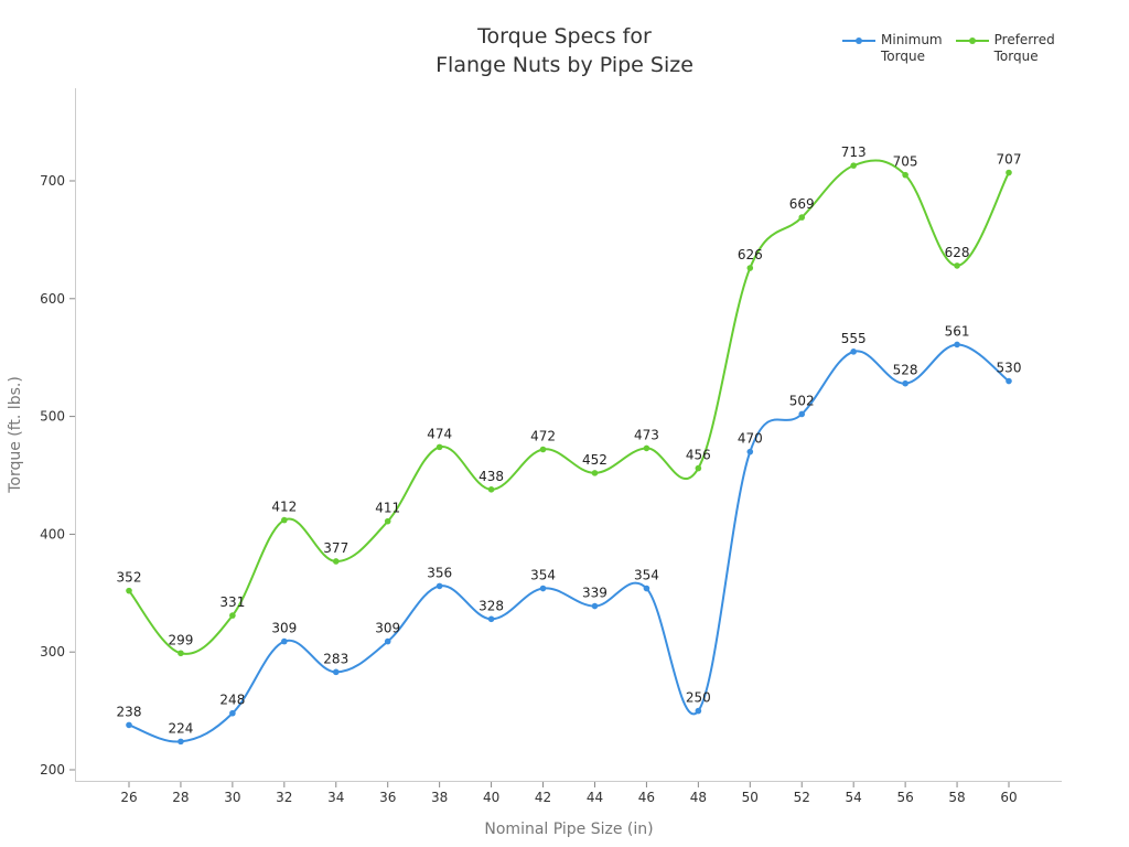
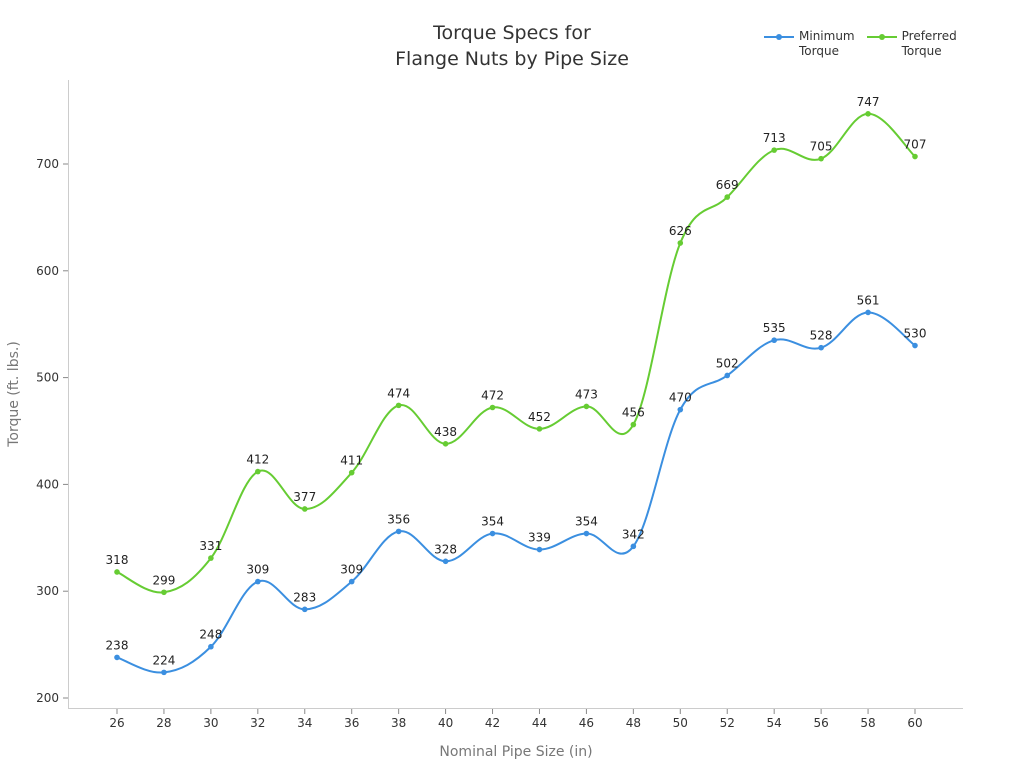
Preferred Torque/26: 352 -> 318
Minimum Torque/48: 250 -> 342
Minimum Torque/54: 555 -> 535
Preferred Torque/58: 628 -> 747
